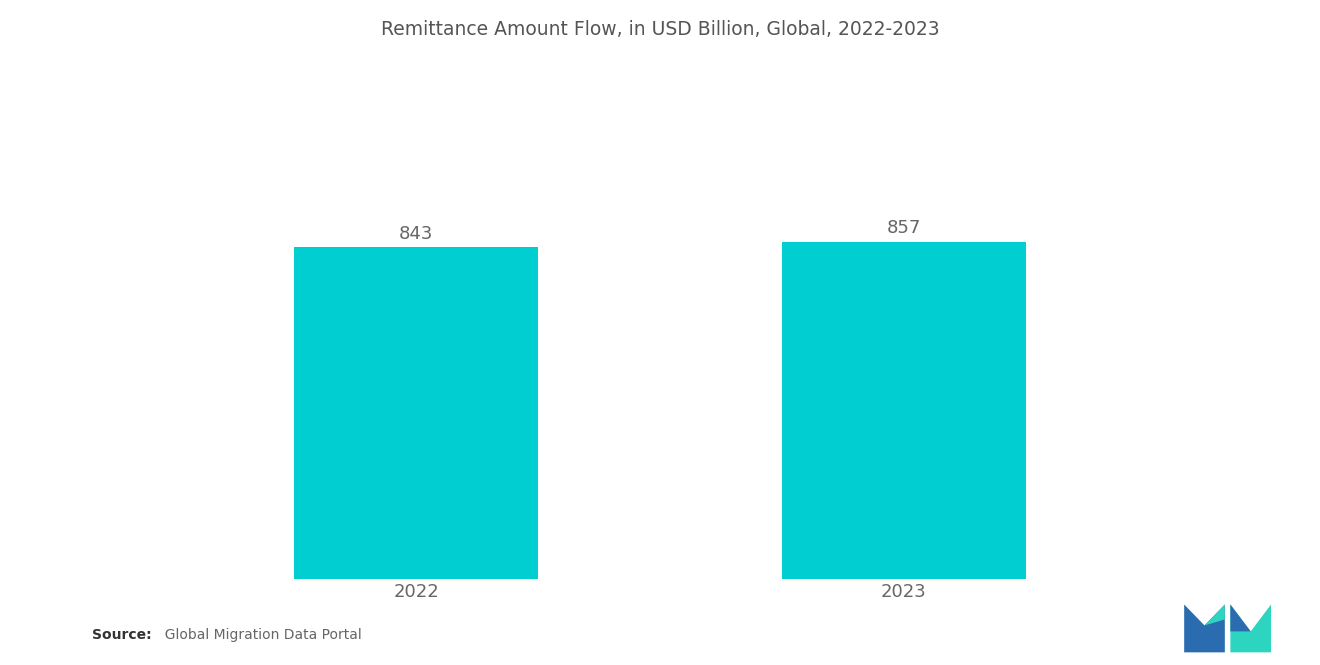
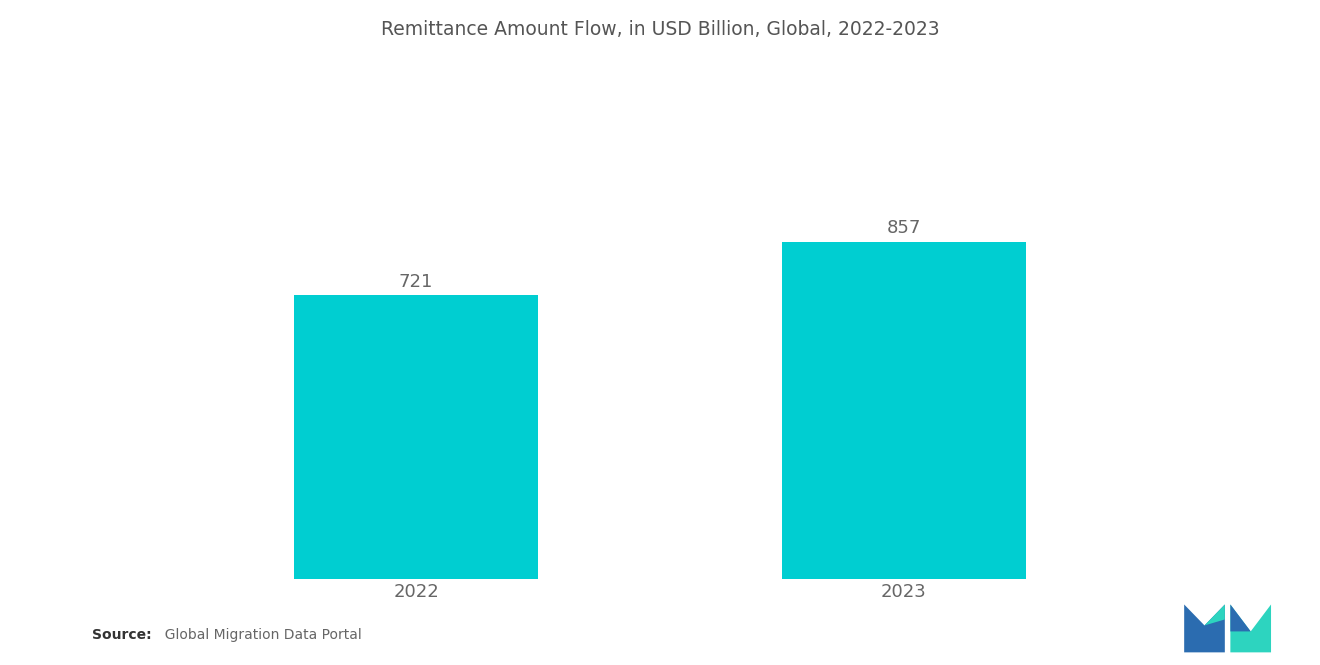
2022: 843 -> 721
